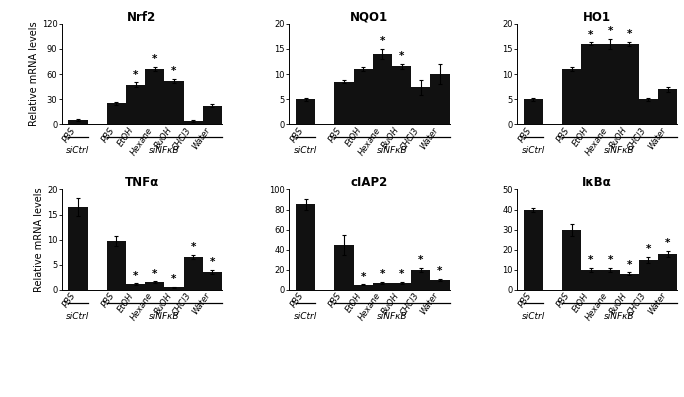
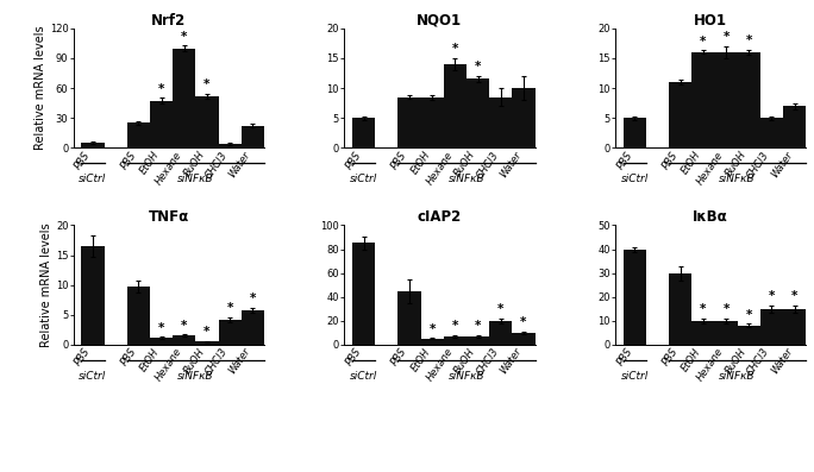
Nrf2/Hexane: 66 -> 100
NQO1/EtOH: 11.0 -> 8.5
NQO1/CHCl3: 7.4 -> 8.5
TNFα/CHCl3: 6.6 -> 4.2
TNFα/Water: 3.6 -> 5.8
IκBα/Water: 18 -> 15
